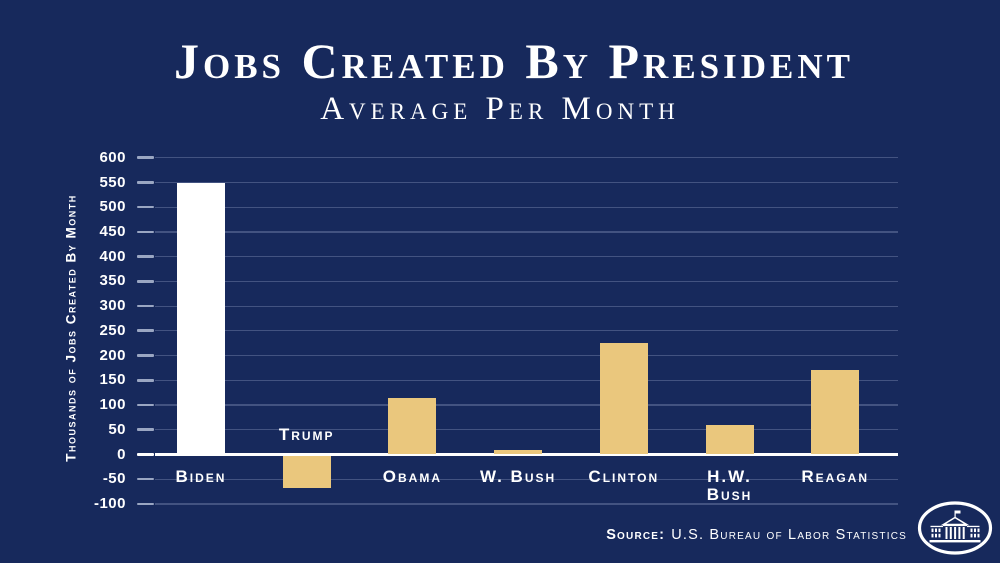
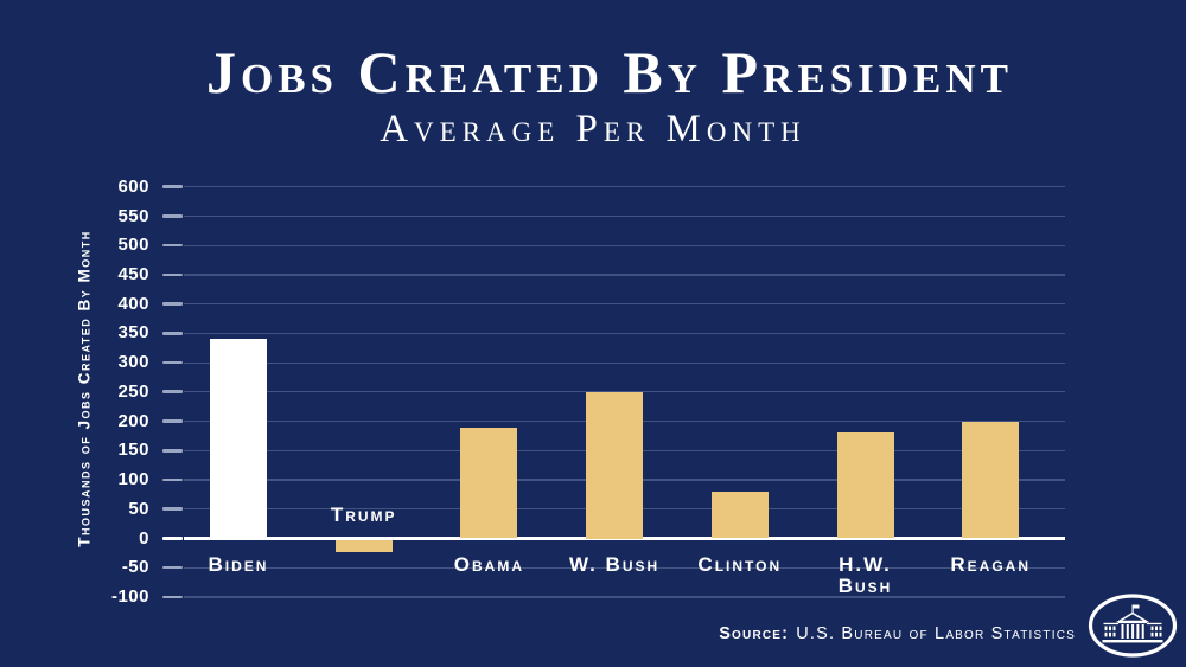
Biden: 550 -> 340
Trump: -60 -> -20
Obama: 120 -> 190
W. Bush: 10 -> 250
Clinton: 220 -> 80
H.W. Bush: 60 -> 180
Reagan: 170 -> 200
